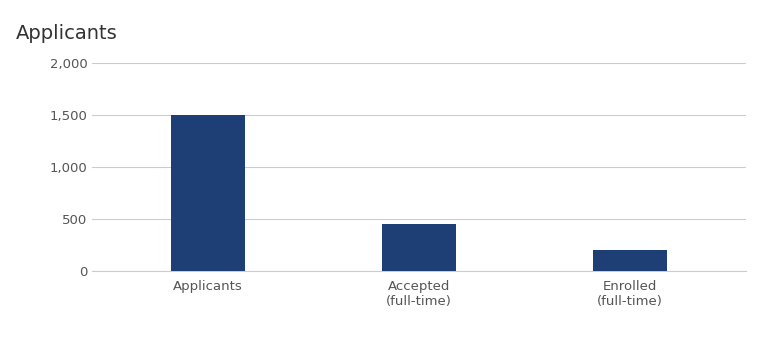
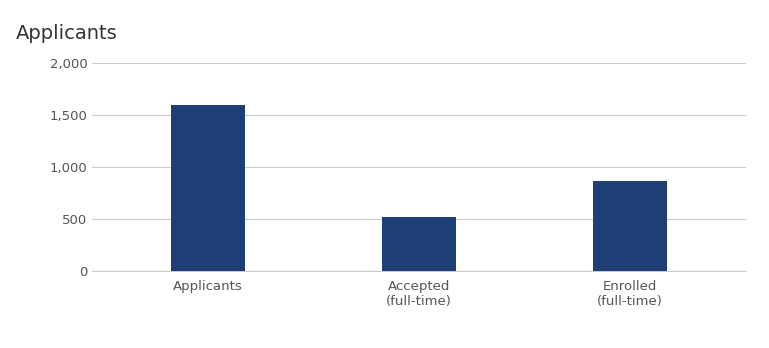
Applicants: 1,500 -> 1,590
Accepted (full-time): 450 -> 520
Enrolled (full-time): 210 -> 870
